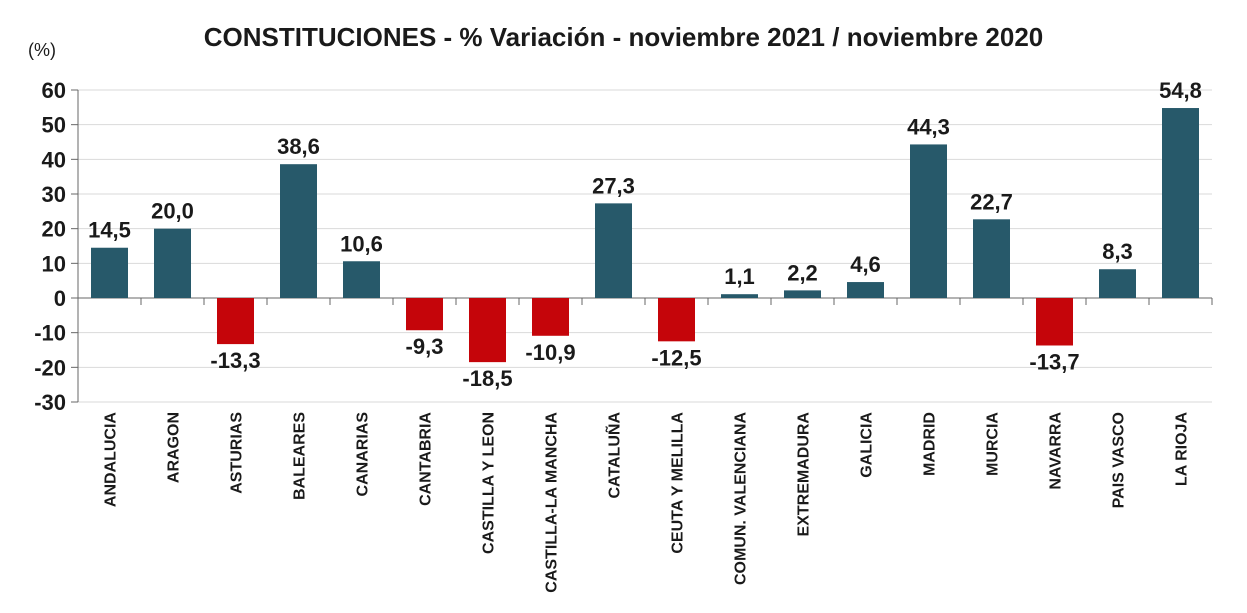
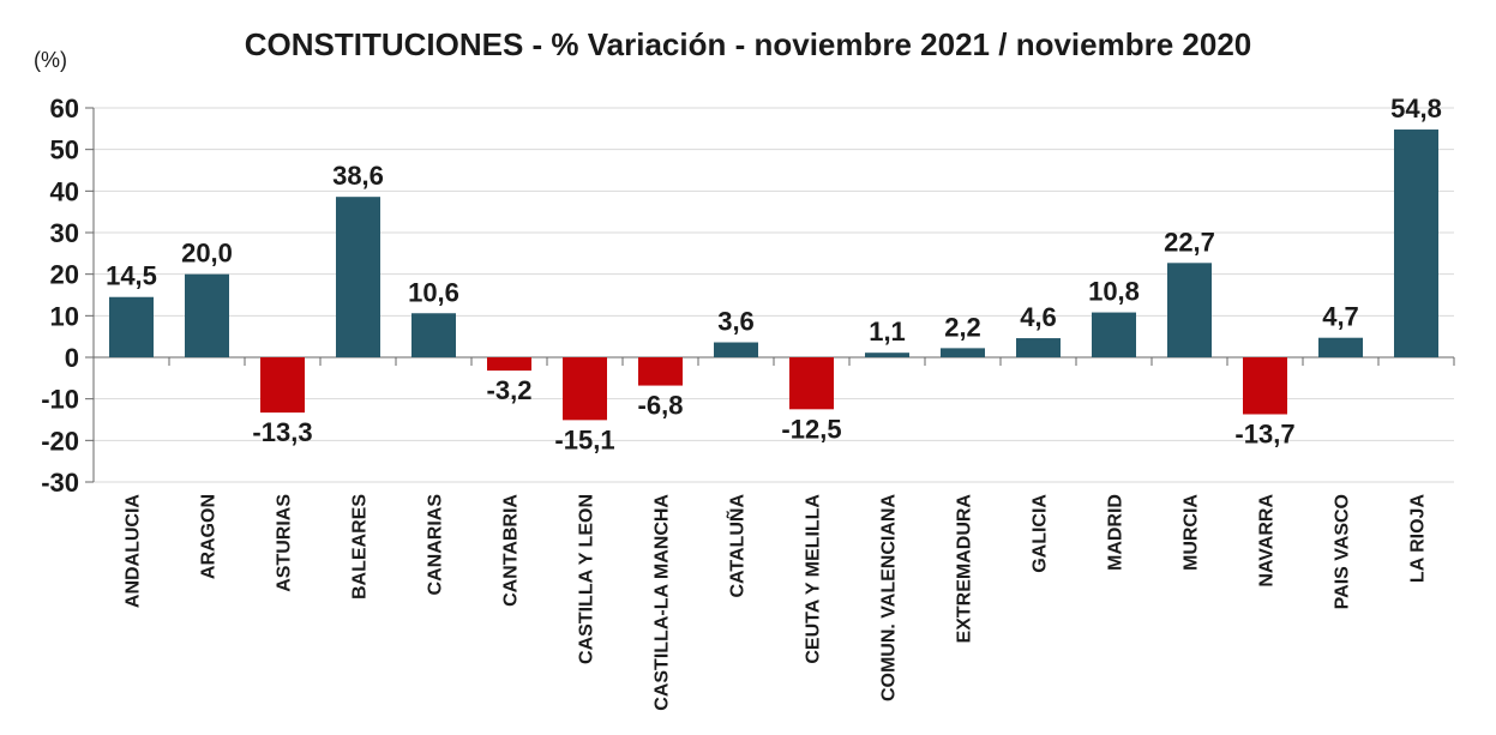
CANTABRIA: -9,3 -> -3,2
CASTILLA Y LEON: -18,5 -> -15,1
CASTILLA-LA MANCHA: -10,9 -> -6,8
CATALUÑA: 27,3 -> 3,6
MADRID: 44,3 -> 10,8
PAIS VASCO: 8,3 -> 4,7
